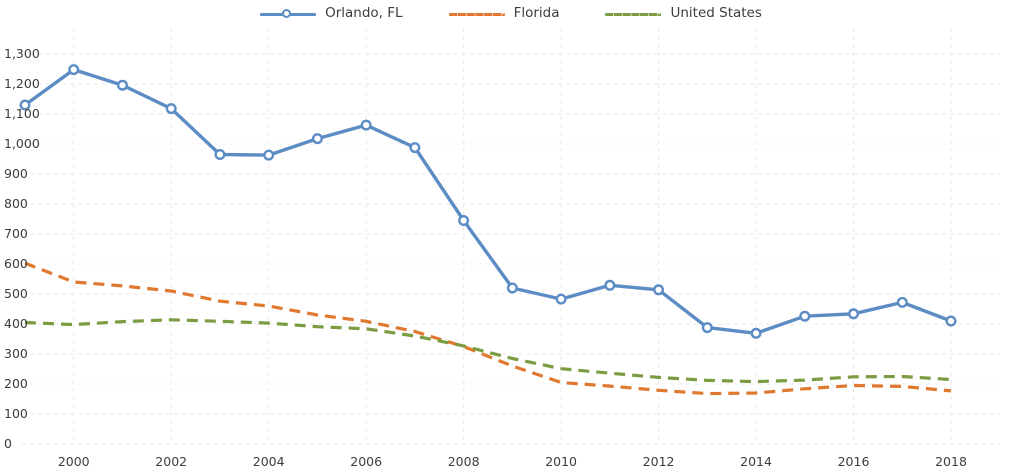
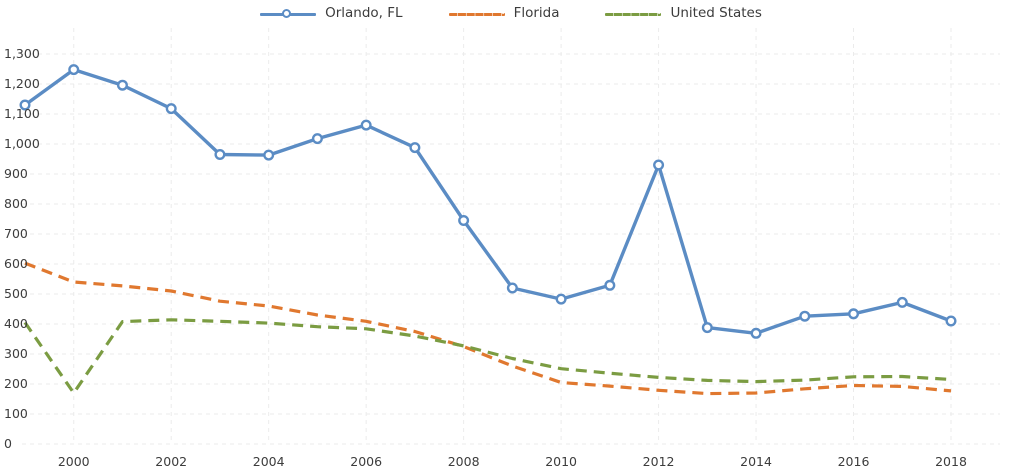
United States/2000: 400 -> 170
Orlando, FL/2012: 510 -> 930
